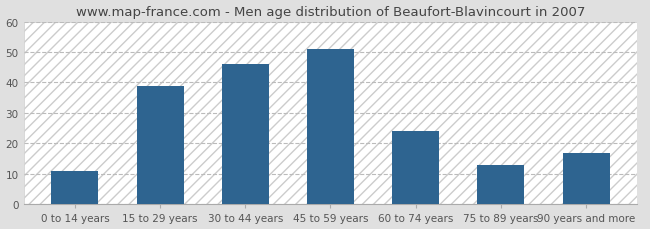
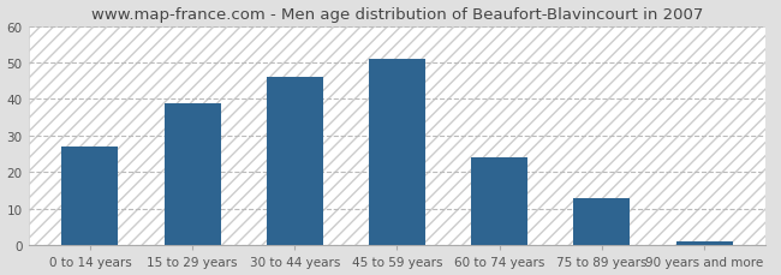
0 to 14 years: 11 -> 27
90 years and more: 17 -> 1
